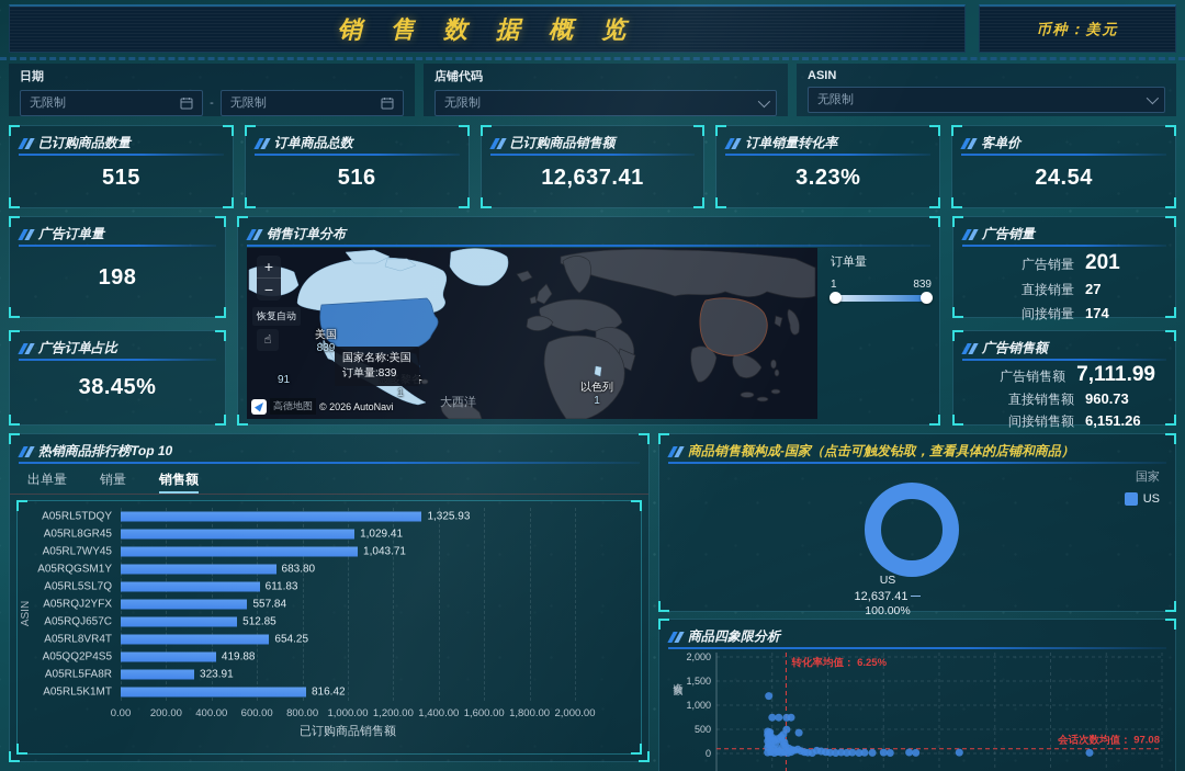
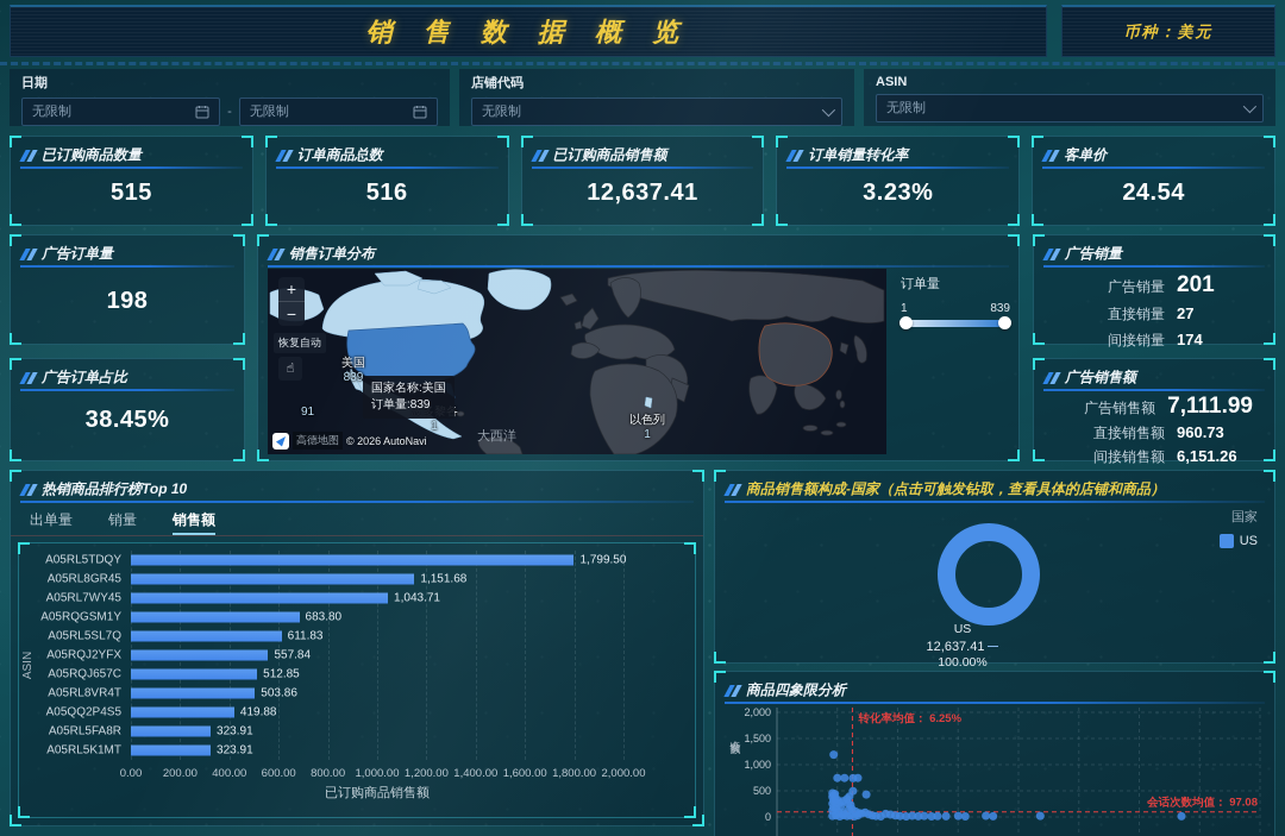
热销商品排行榜Top 10/A05RL5TDQY: 1,325.93 -> 1,799.50
热销商品排行榜Top 10/A05RL8GR45: 1,029.41 -> 1,151.68
热销商品排行榜Top 10/A05RL8VR4T: 654.25 -> 503.86
热销商品排行榜Top 10/A05RL5K1MT: 816.42 -> 323.91
